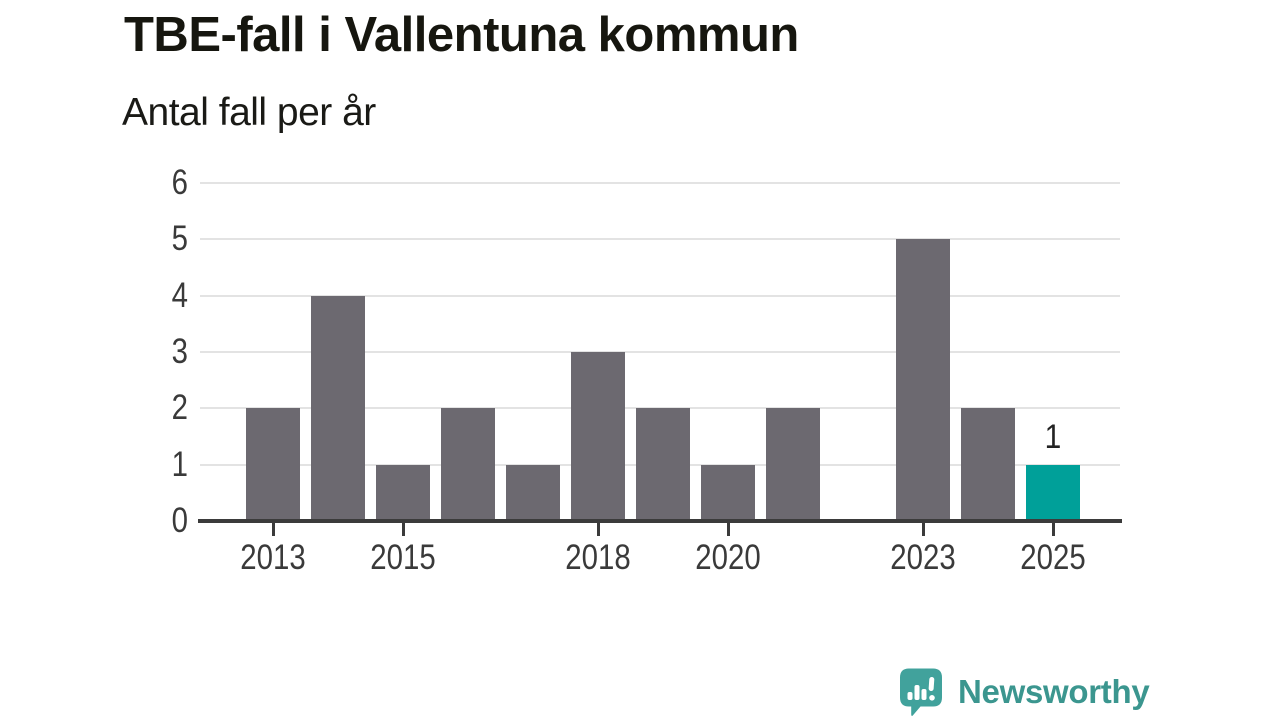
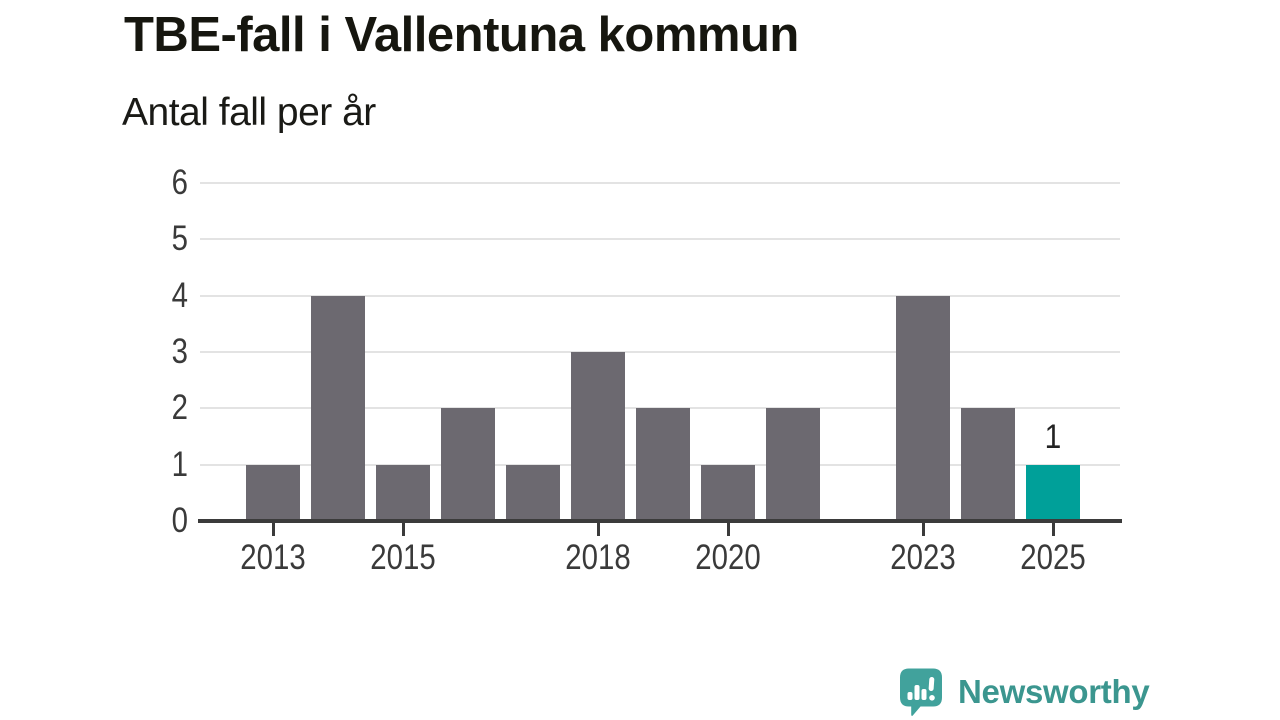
2013: 2 -> 1
2023: 5 -> 4
